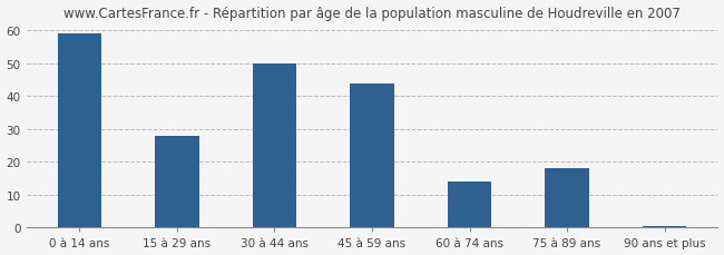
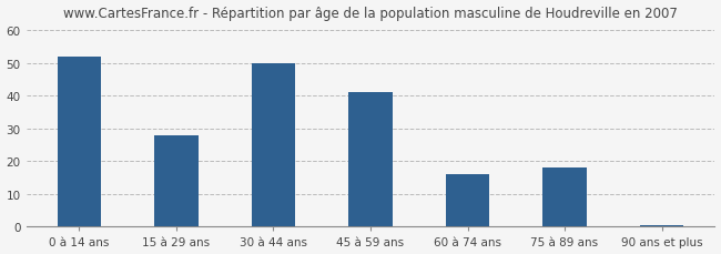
0 à 14 ans: 59.0 -> 52.0
45 à 59 ans: 44.0 -> 41.0
60 à 74 ans: 14.0 -> 16.0
